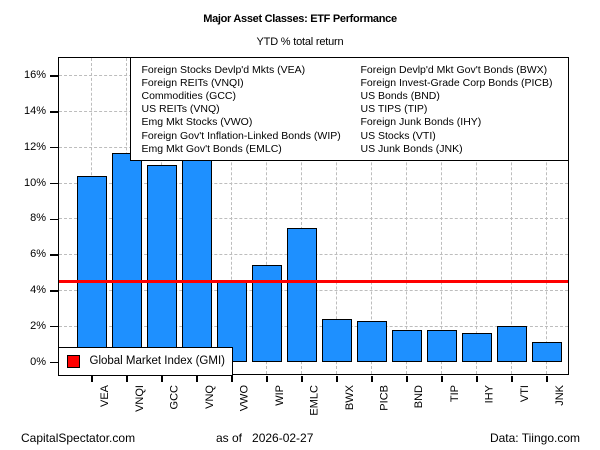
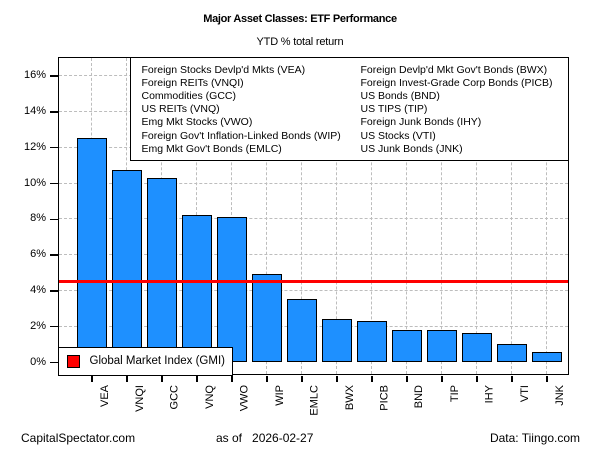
VEA: 10.4% -> 12.5%
VNQI: 11.7% -> 10.7%
GCC: 11.0% -> 10.3%
VNQ: 11.6% -> 8.2%
VWO: 4.5% -> 8.1%
WIP: 5.4% -> 4.9%
EMLC: 7.5% -> 3.5%
VTI: 2.0% -> 1.0%
JNK: 1.1% -> 0.6%
